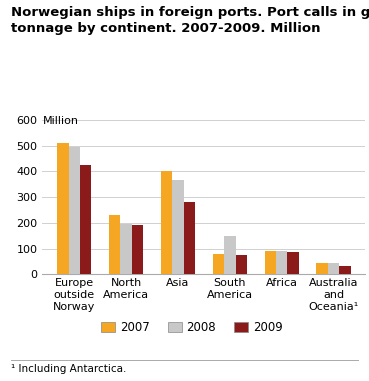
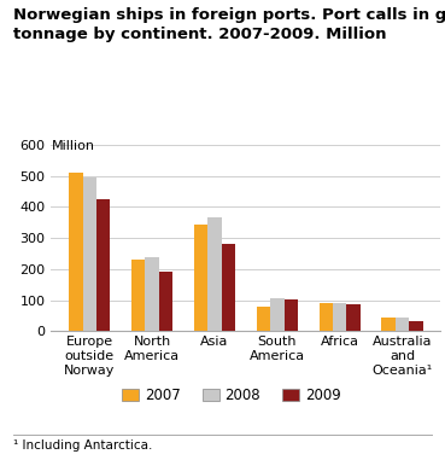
2008/North America: 195 -> 238
2007/Asia: 400 -> 345
2008/South America: 150 -> 105
2009/South America: 75 -> 102
